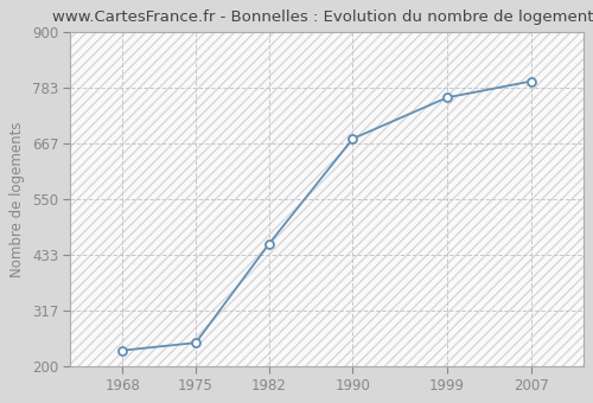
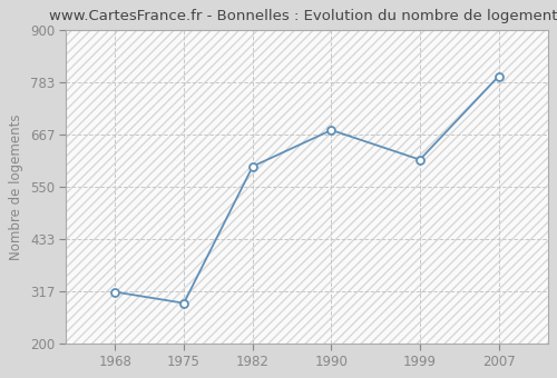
1968: 233 -> 315
1975: 249 -> 290
1982: 456 -> 595
1999: 762 -> 610
